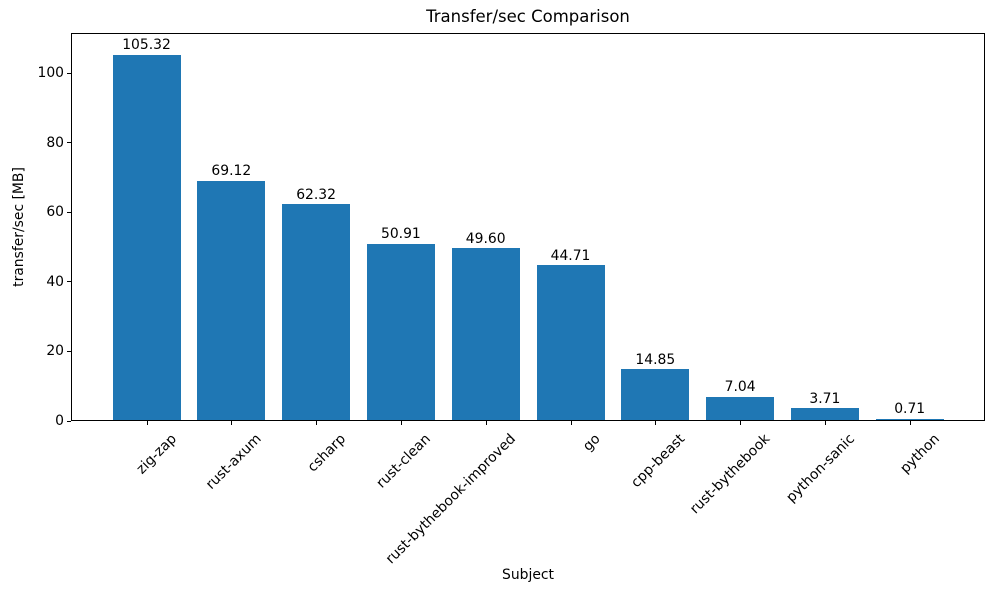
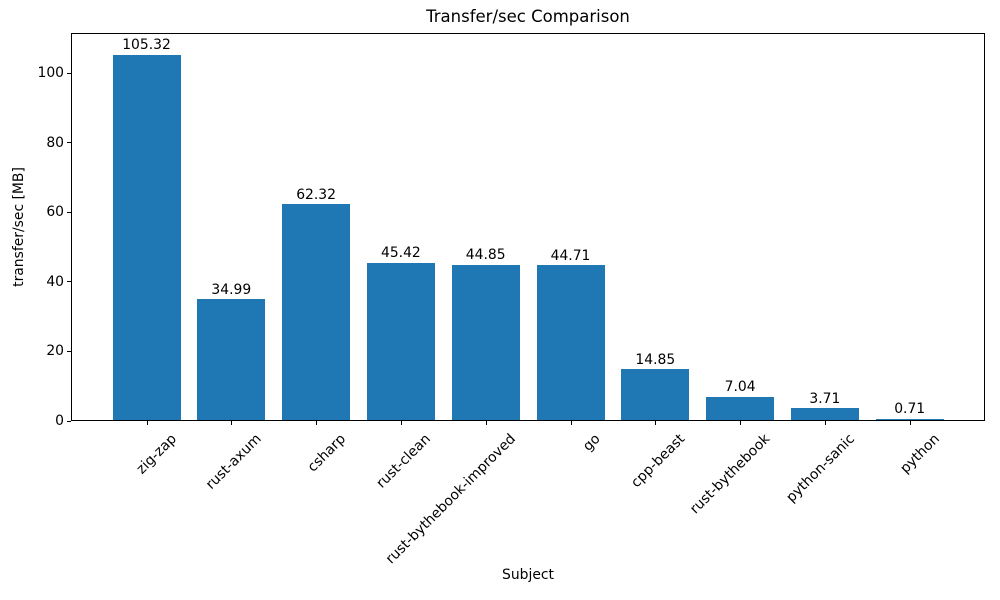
rust-axum: 69.12 -> 34.99
rust-clean: 50.91 -> 45.42
rust-bythebook-improved: 49.60 -> 44.85
